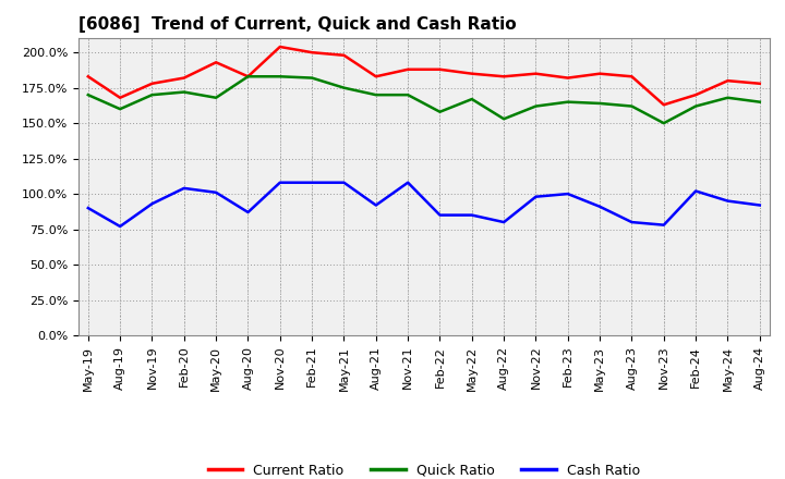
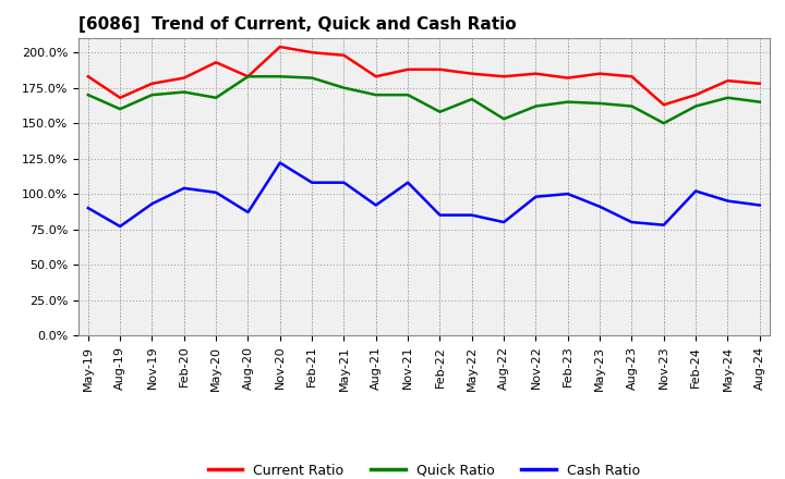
Cash Ratio/Nov-20: 108% -> 122%
